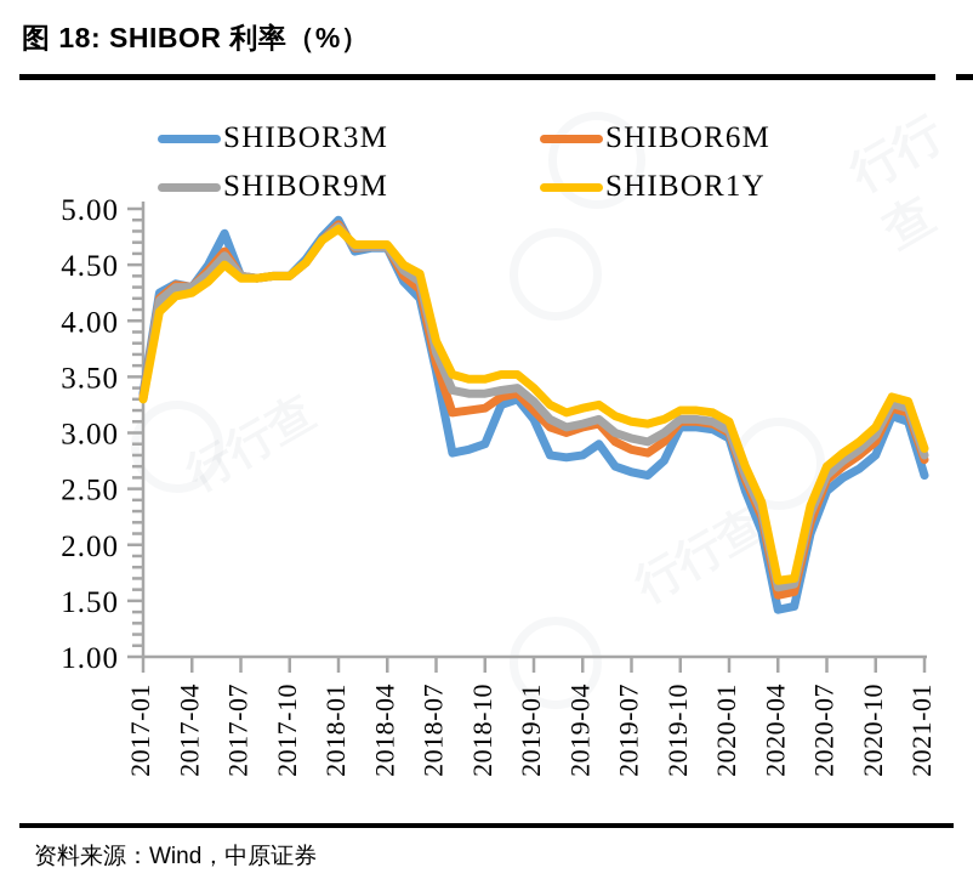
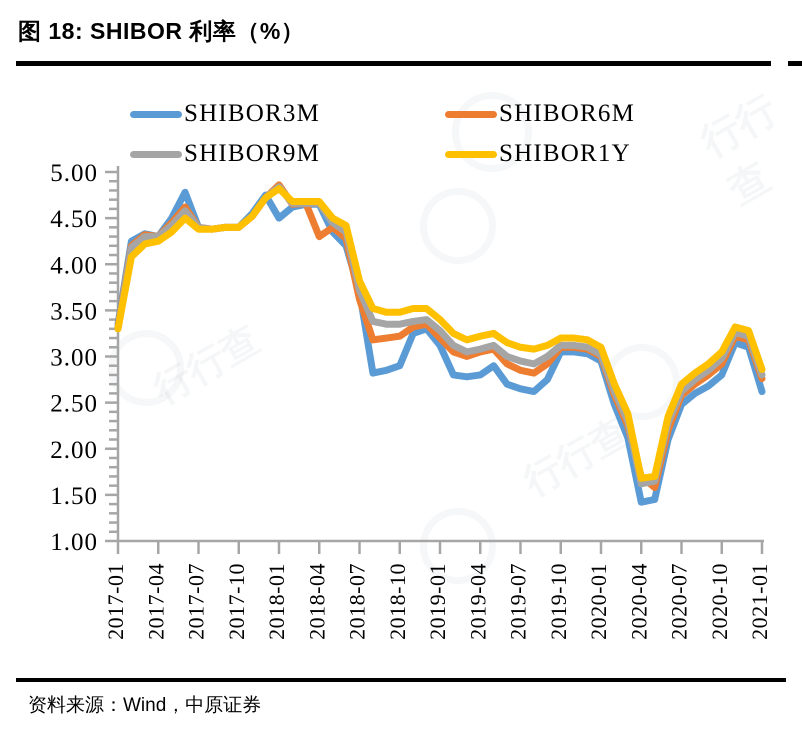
SHIBOR3M/2018-01: 4.9 -> 4.5
SHIBOR6M/2018-04: 4.7 -> 4.3
SHIBOR3M/2018-07: 3.5 -> 3.7
SHIBOR6M/2020-04: 1.6 -> 1.7
